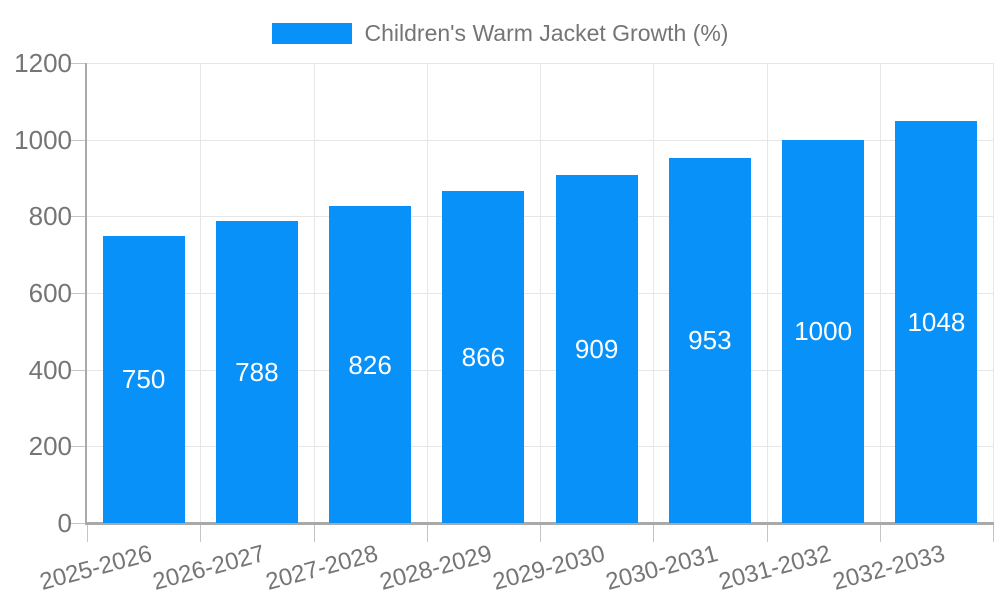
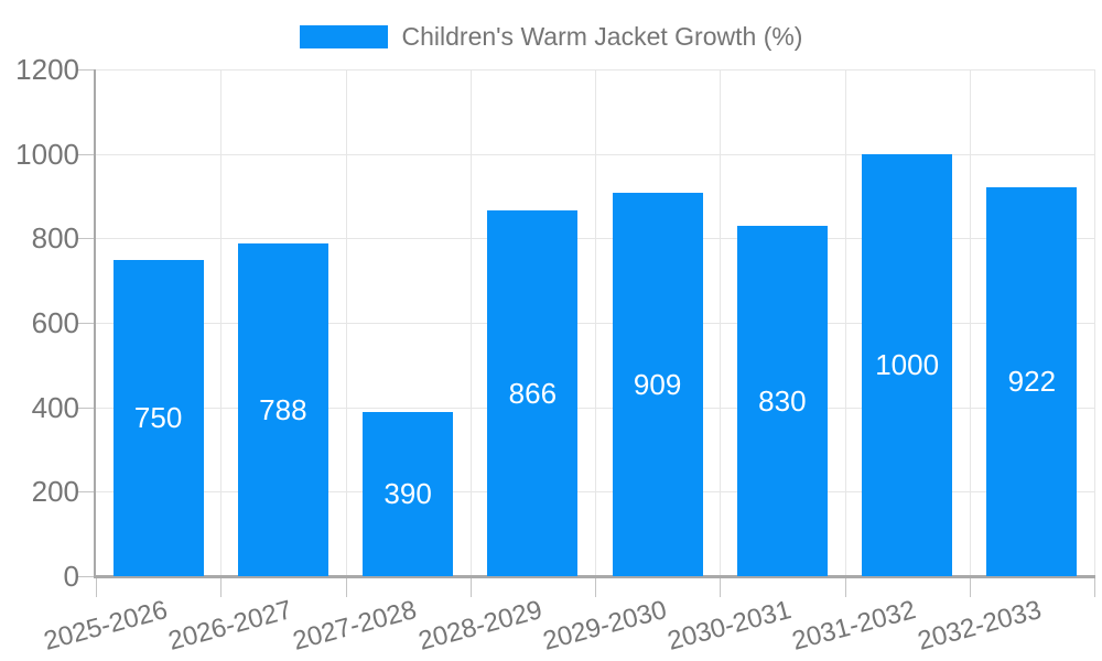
2027-2028: 826 -> 390
2030-2031: 953 -> 830
2032-2033: 1048 -> 922
